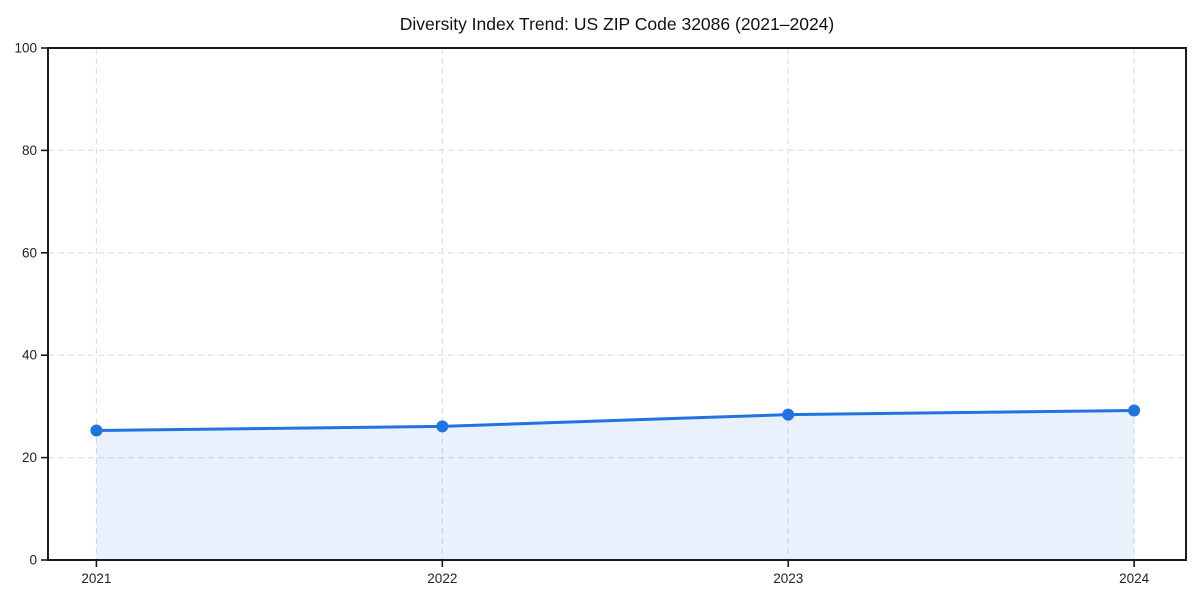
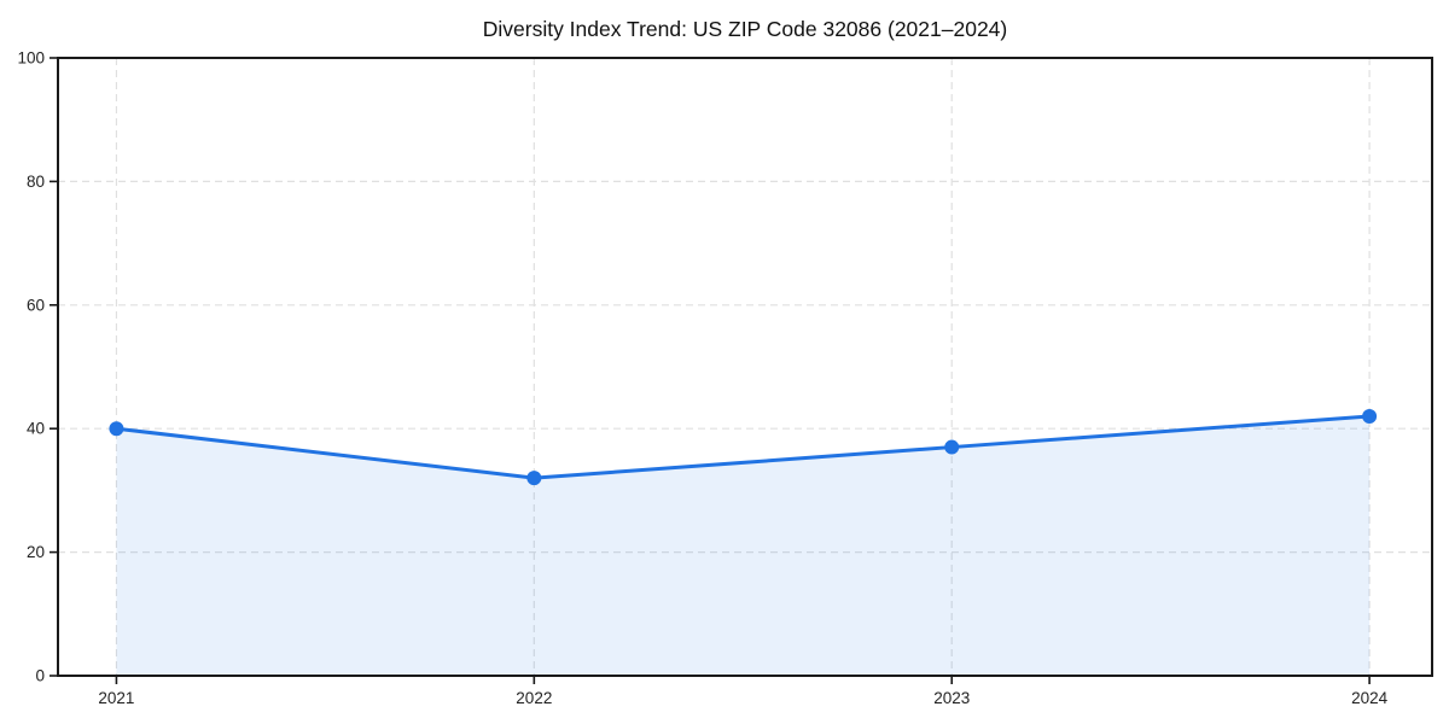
2021: 25 -> 40
2022: 26 -> 32
2023: 28 -> 37
2024: 29 -> 42
